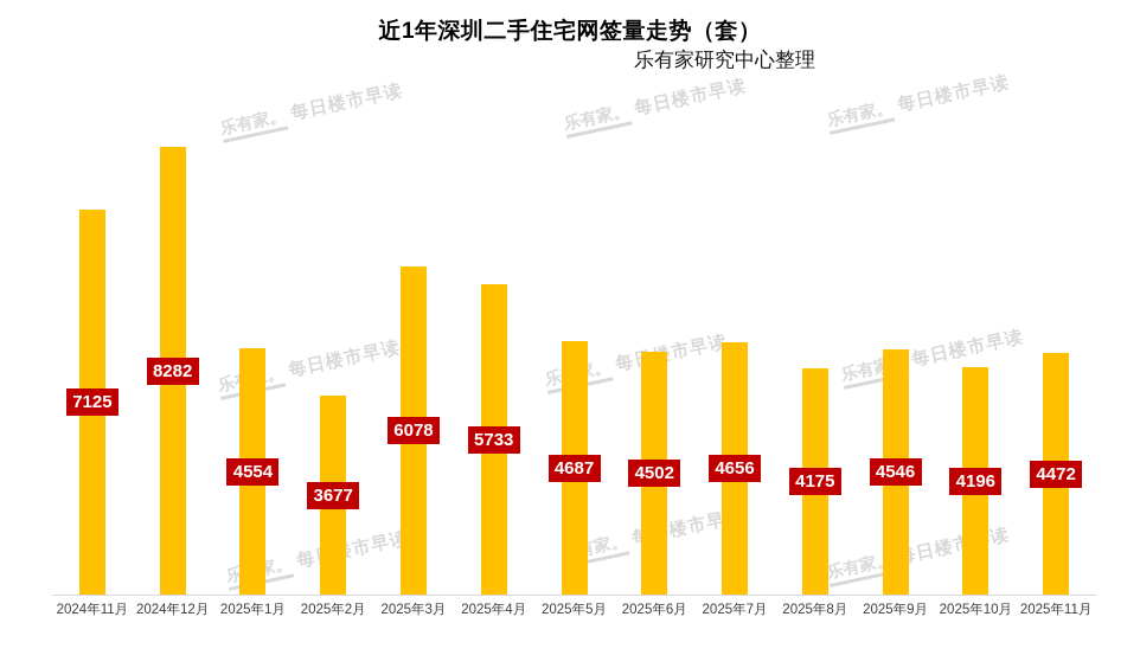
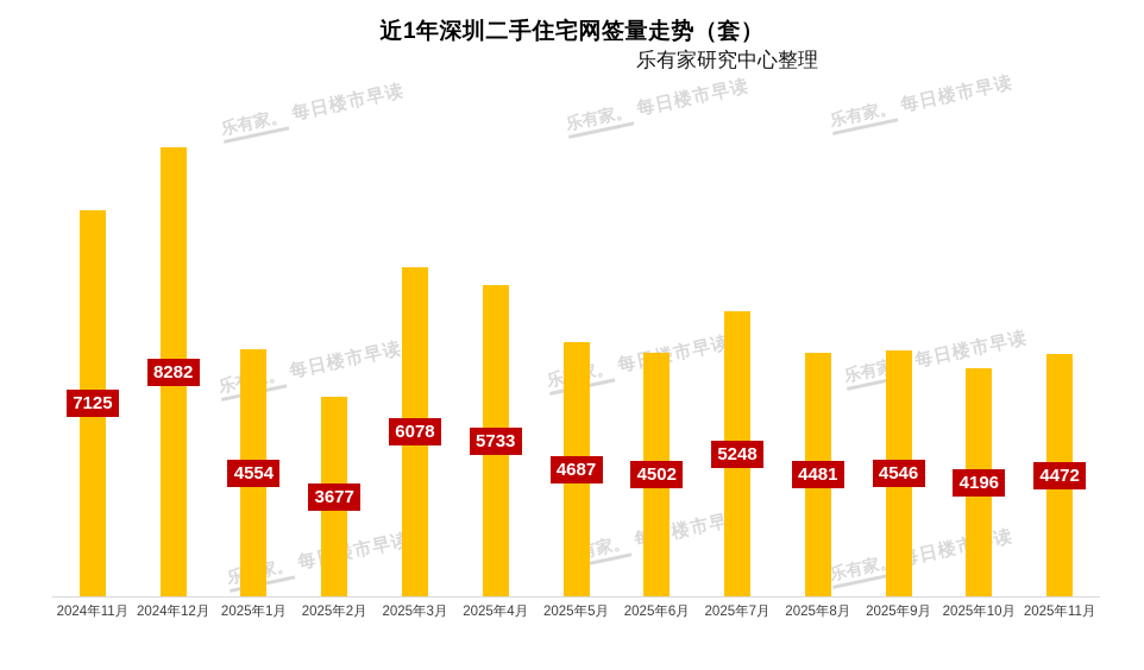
2025年7月: 4656 -> 5248
2025年8月: 4175 -> 4481
